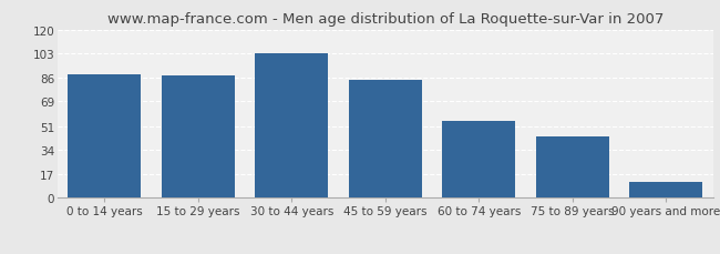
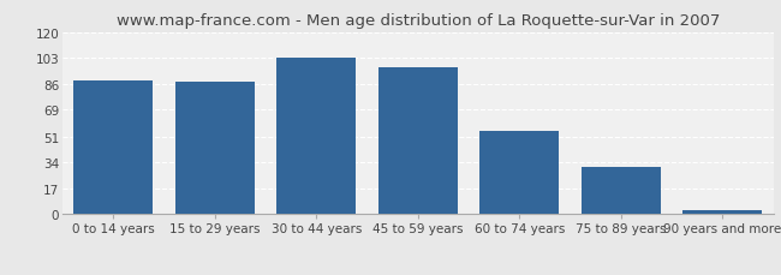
45 to 59 years: 84 -> 97
75 to 89 years: 44 -> 31
90 years and more: 11 -> 3
